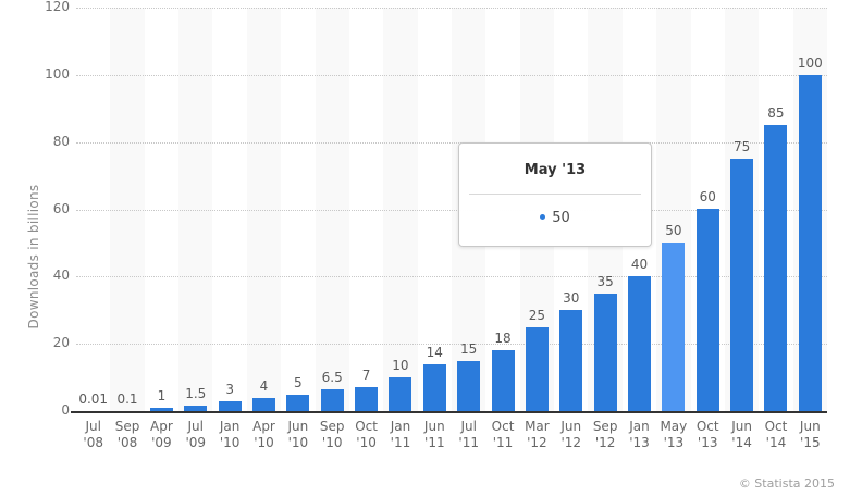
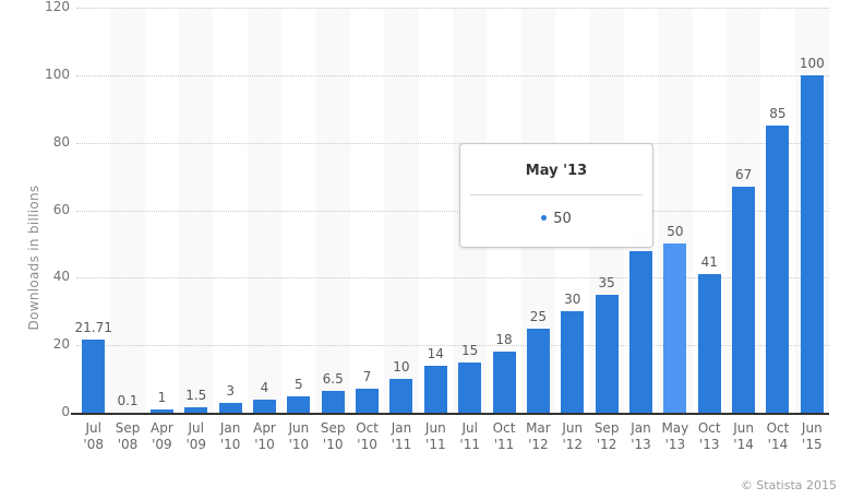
Jul '08: 0.01 -> 21.71
Jan '13: 40 -> 48
Oct '13: 60 -> 41
Jun '14: 75 -> 67
